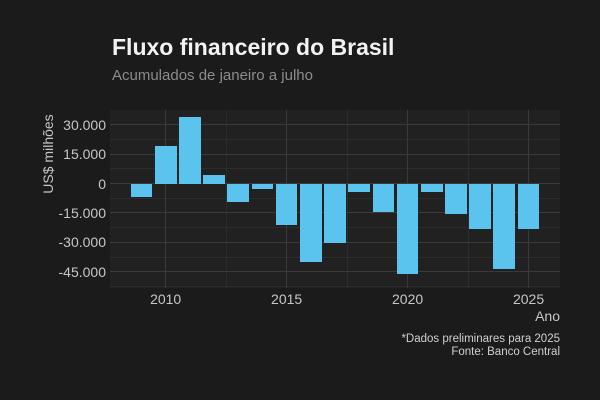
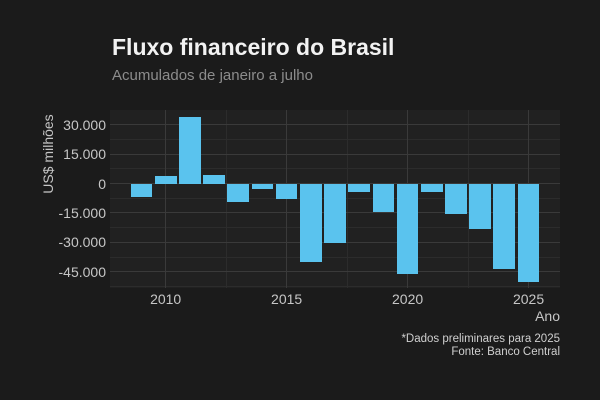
2010: 19000 -> 4000
2015: -21000 -> -8000
2025: -23000 -> -50000
